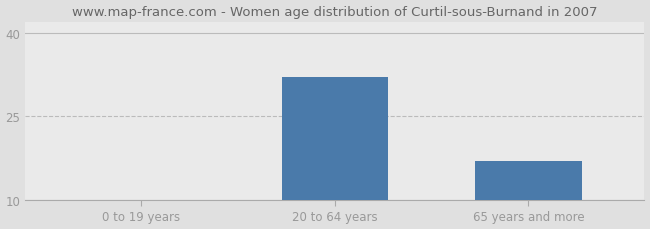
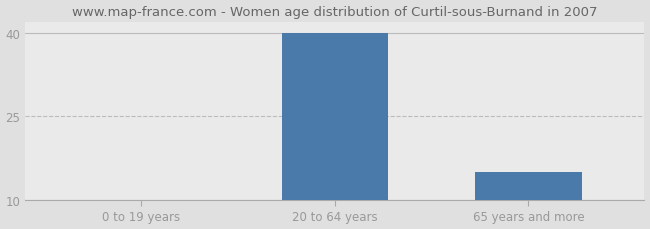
20 to 64 years: 32 -> 40
65 years and more: 17 -> 15
